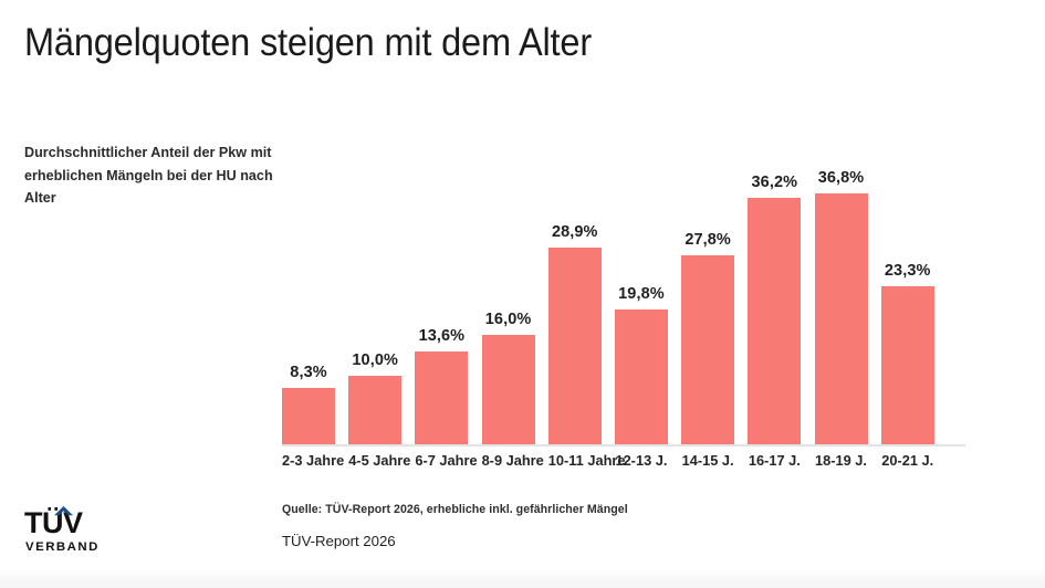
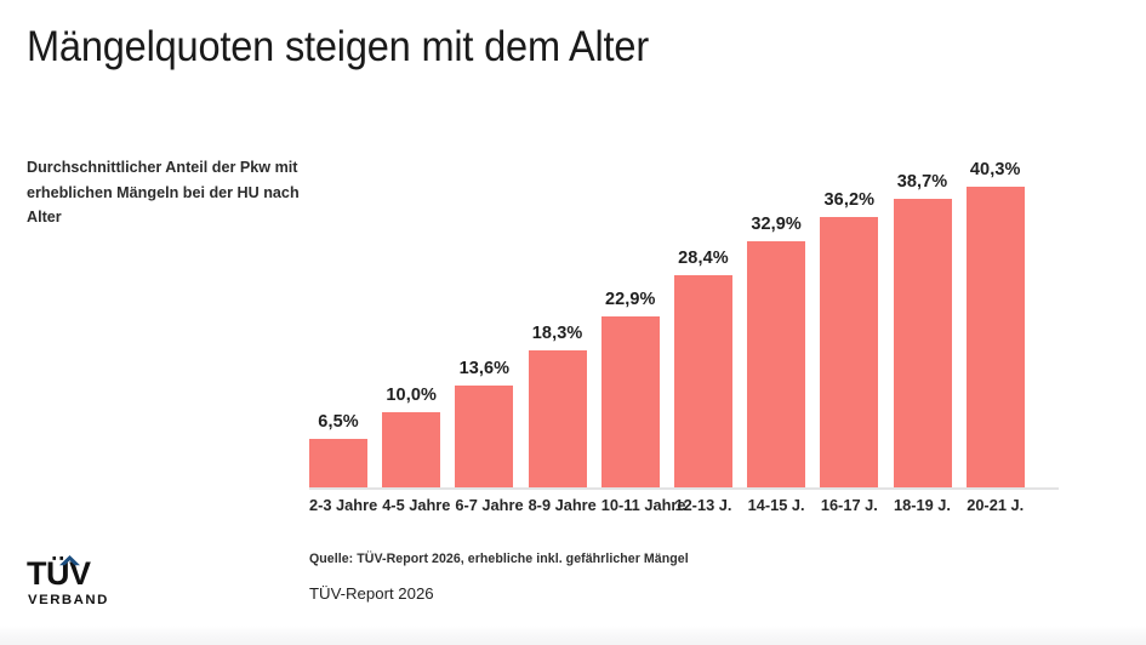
2-3 Jahre: 8,3% -> 6,5%
8-9 Jahre: 16,0% -> 18,3%
10-11 Jahre: 28,9% -> 22,9%
12-13 J.: 19,8% -> 28,4%
14-15 J.: 27,8% -> 32,9%
18-19 J.: 36,8% -> 38,7%
20-21 J.: 23,3% -> 40,3%
